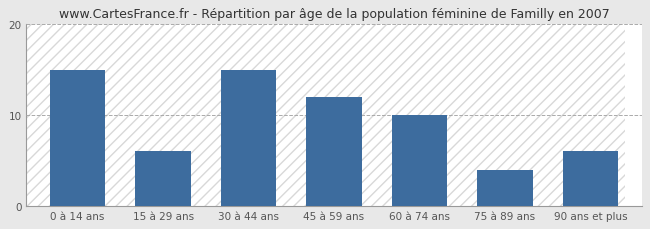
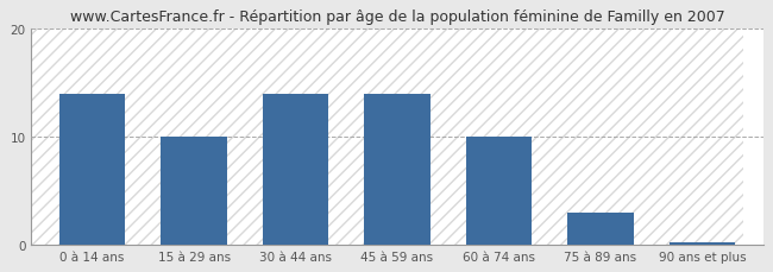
0 à 14 ans: 15.0 -> 14.0
15 à 29 ans: 6.0 -> 10.0
30 à 44 ans: 15.0 -> 14.0
45 à 59 ans: 12.0 -> 14.0
75 à 89 ans: 4.0 -> 3.0
90 ans et plus: 6.0 -> 0.2
